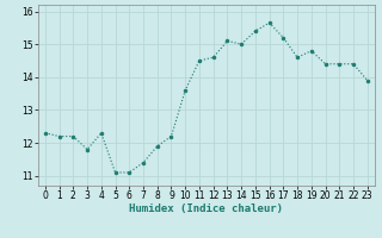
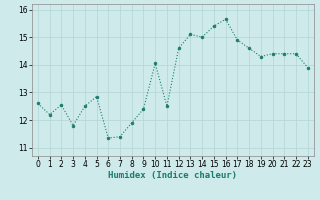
0: 12.30 -> 12.60
2: 12.20 -> 12.55
4: 12.30 -> 12.50
5: 11.10 -> 12.85
6: 11.10 -> 11.35
9: 12.20 -> 12.40
10: 13.60 -> 14.05
11: 14.50 -> 12.50
17: 15.20 -> 14.90
19: 14.80 -> 14.30
